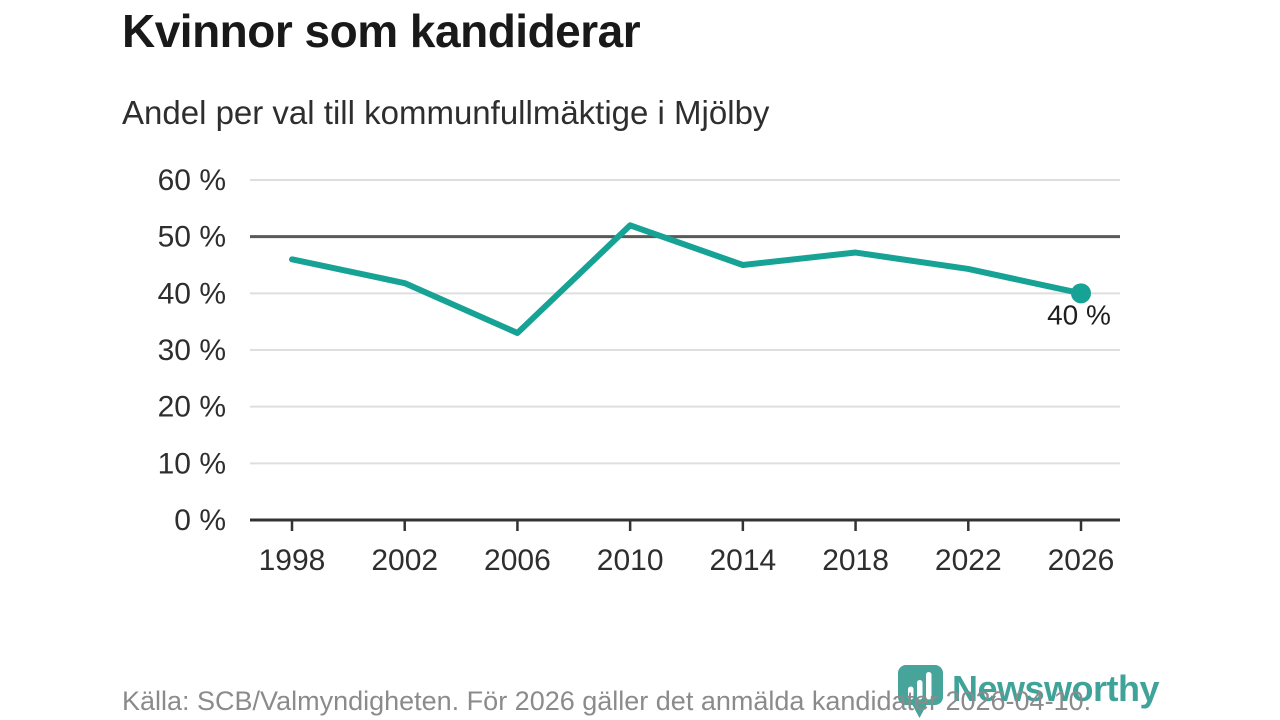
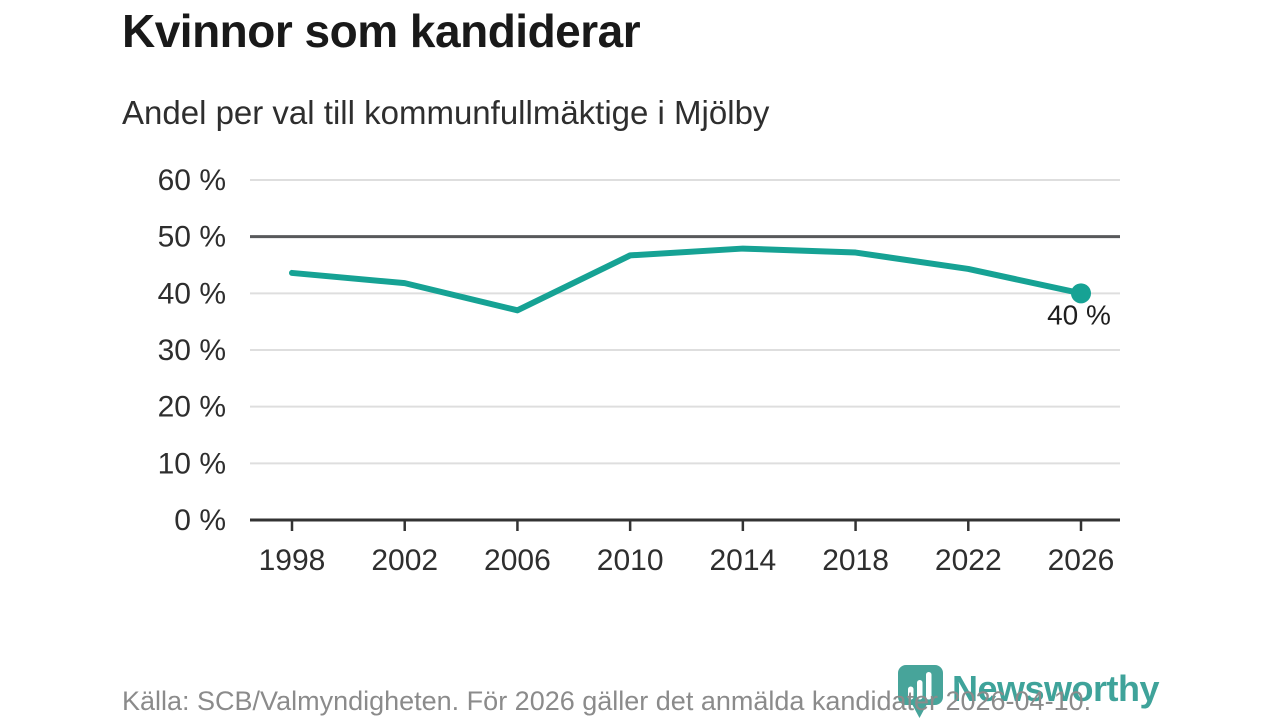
1998: 46% -> 44%
2006: 33% -> 37%
2010: 52% -> 47%
2014: 45% -> 48%
